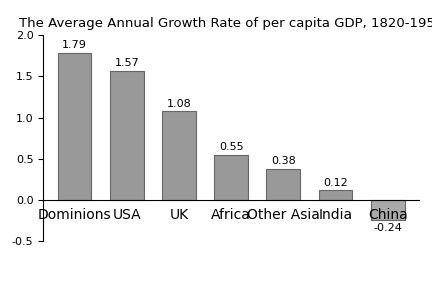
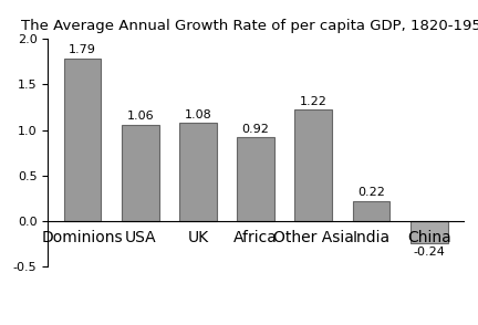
USA: 1.57 -> 1.06
Africa: 0.55 -> 0.92
Other Asia: 0.38 -> 1.22
India: 0.12 -> 0.22
